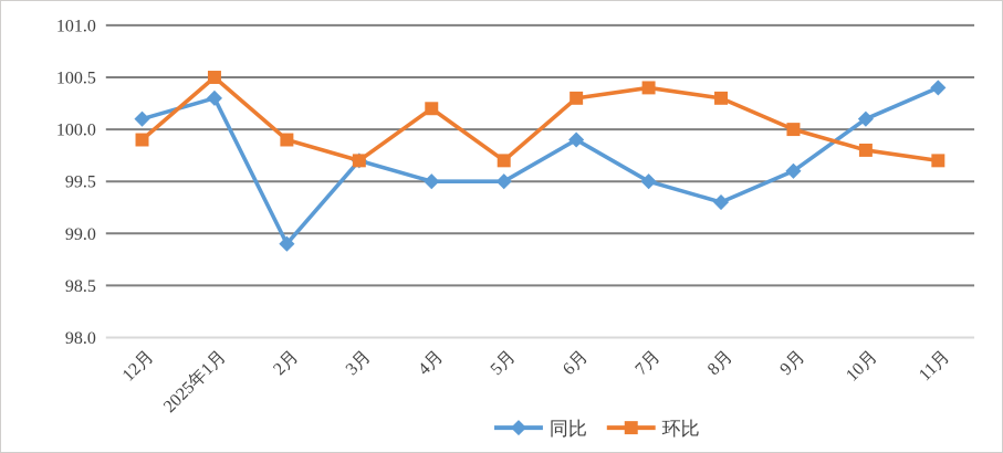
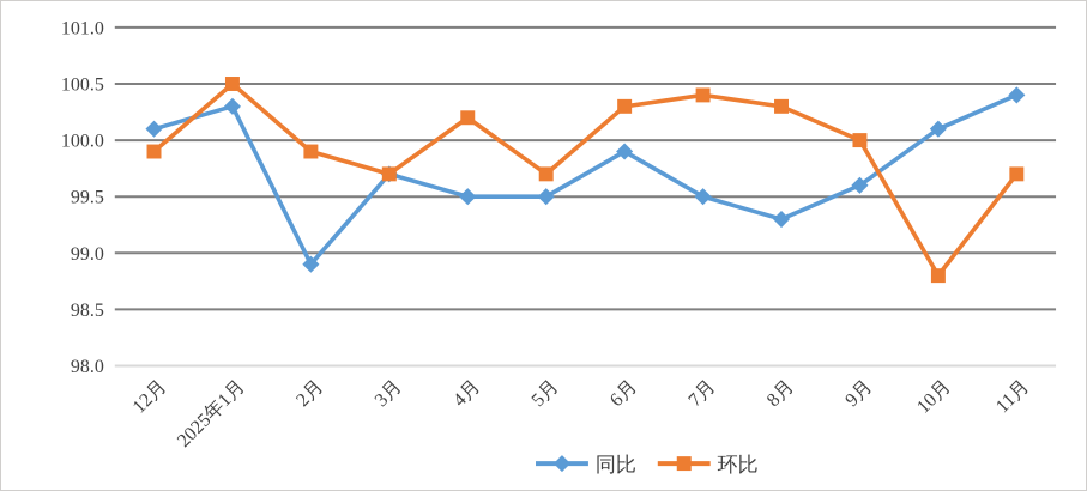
环比/10月: 99.8 -> 98.8
